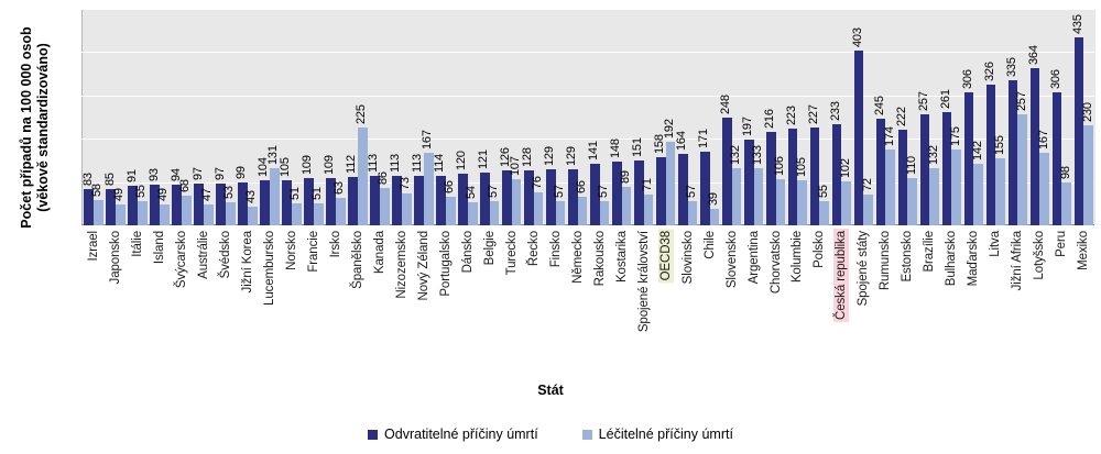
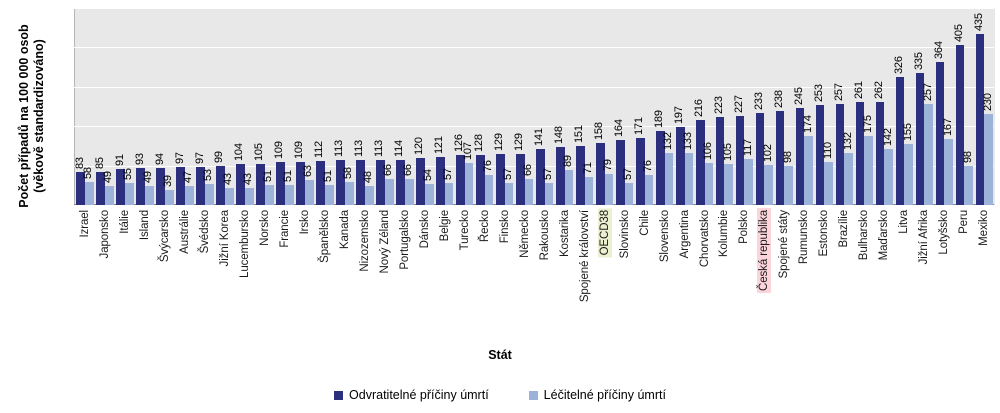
Léčitelné příčiny úmrtí/Švýcarsko: 68 -> 39
Léčitelné příčiny úmrtí/Lucembursko: 131 -> 43
Léčitelné příčiny úmrtí/Španělsko: 225 -> 51
Léčitelné příčiny úmrtí/Kanada: 86 -> 58
Léčitelné příčiny úmrtí/Nizozemsko: 73 -> 48
Léčitelné příčiny úmrtí/Nový Zéland: 167 -> 66
Léčitelné příčiny úmrtí/OECD38: 192 -> 79
Léčitelné příčiny úmrtí/Chile: 39 -> 76
Odvratitelné příčiny úmrtí/Slovensko: 248 -> 189
Léčitelné příčiny úmrtí/Polsko: 55 -> 117
Odvratitelné příčiny úmrtí/Spojené státy: 403 -> 238
Léčitelné příčiny úmrtí/Spojené státy: 72 -> 98
Odvratitelné příčiny úmrtí/Estonsko: 222 -> 253
Odvratitelné příčiny úmrtí/Maďarsko: 306 -> 262
Odvratitelné příčiny úmrtí/Peru: 306 -> 405
